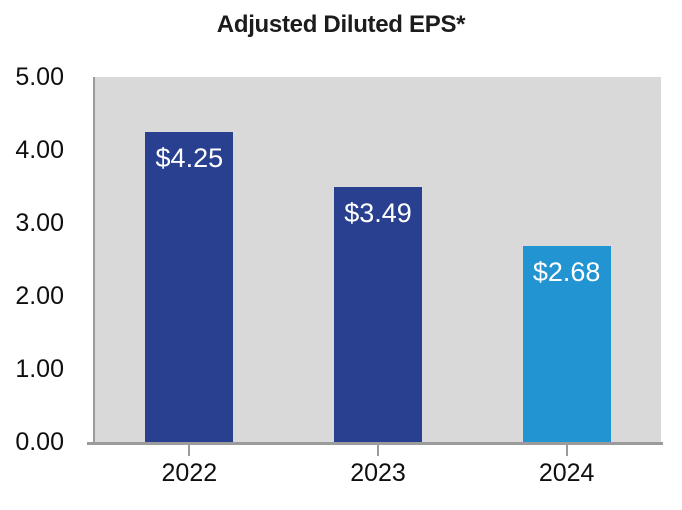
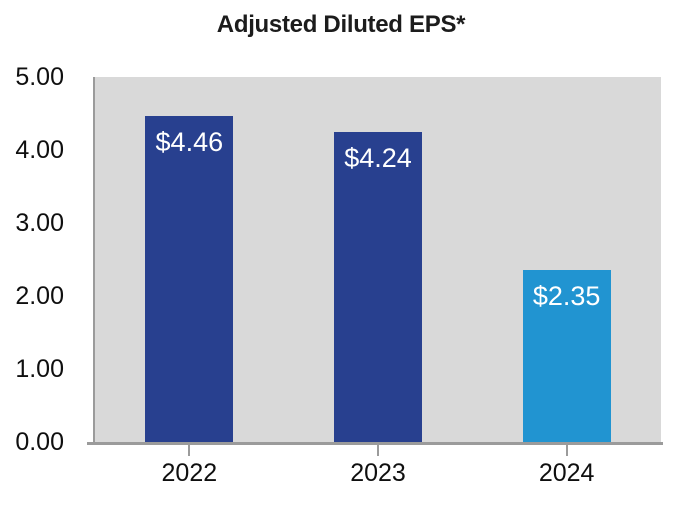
2022: $4.25 -> $4.46
2023: $3.49 -> $4.24
2024: $2.68 -> $2.35
